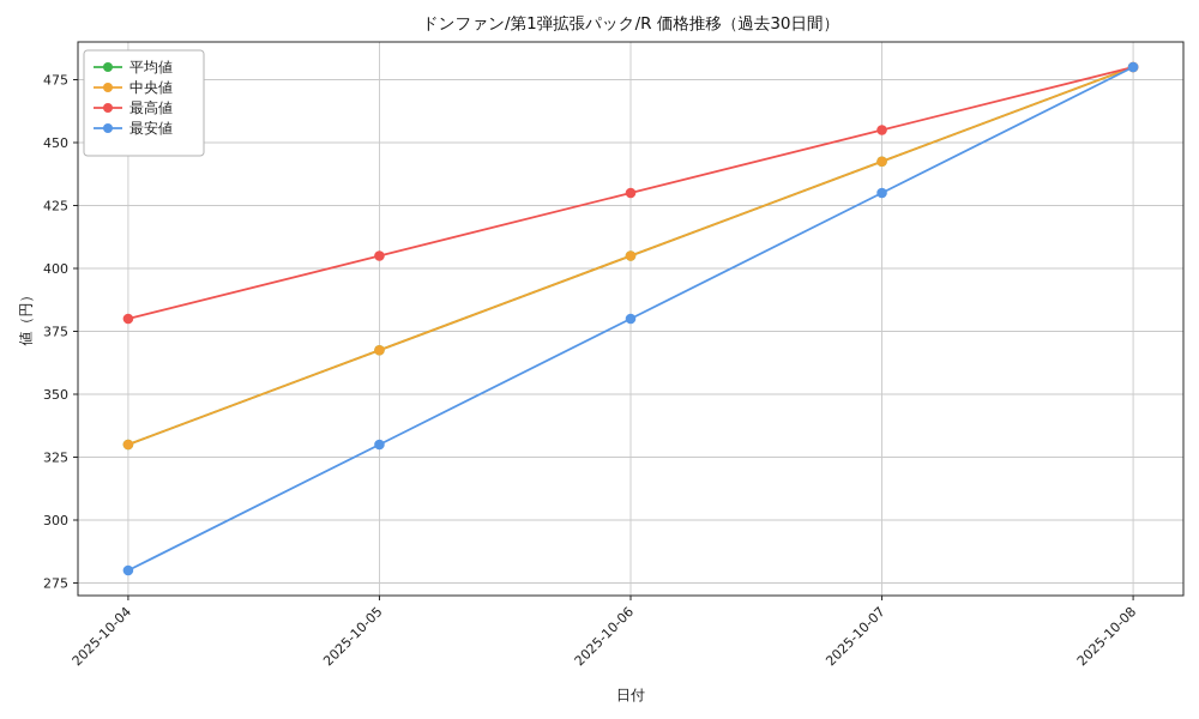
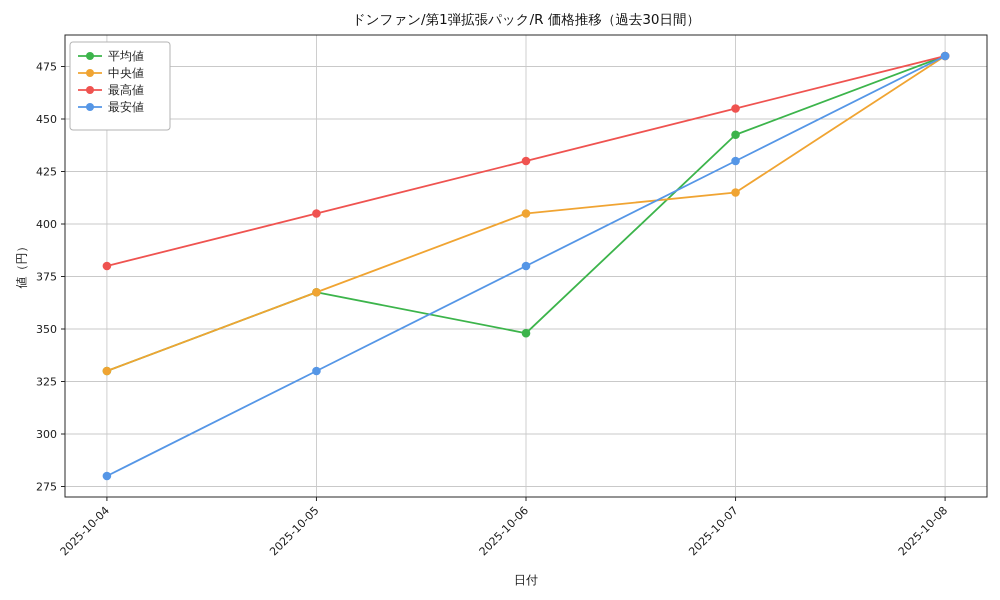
平均値/2025-10-06: 405 -> 348
中央値/2025-10-07: 442 -> 415
